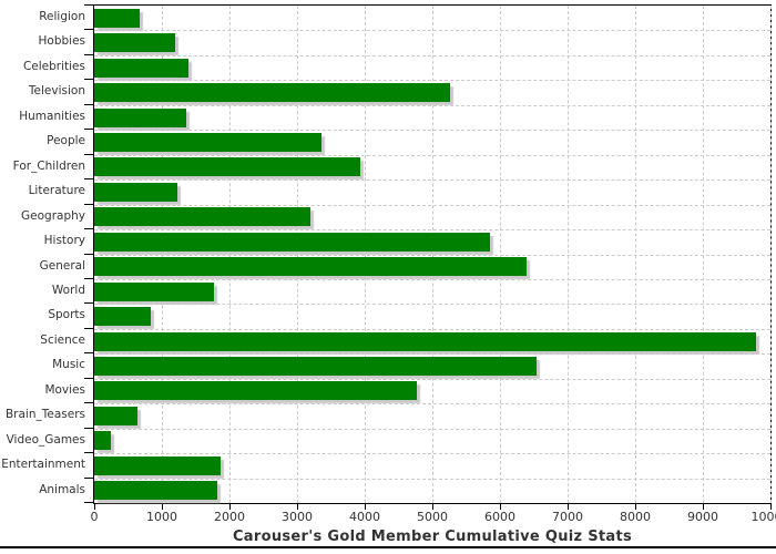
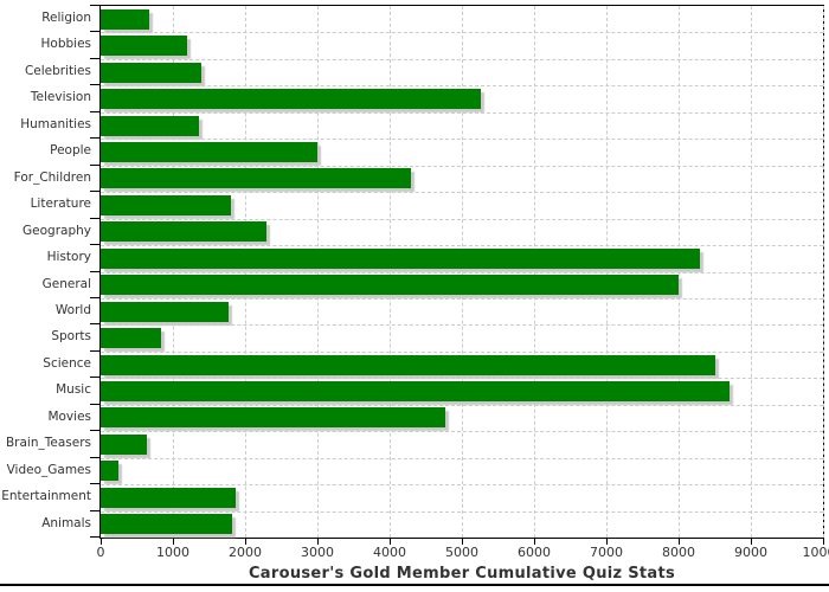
People: 3400 -> 3000
For_Children: 3900 -> 4300
Literature: 1200 -> 1800
Geography: 3200 -> 2300
History: 5800 -> 8300
General: 6400 -> 8000
Science: 9800 -> 8500
Music: 6500 -> 8700
